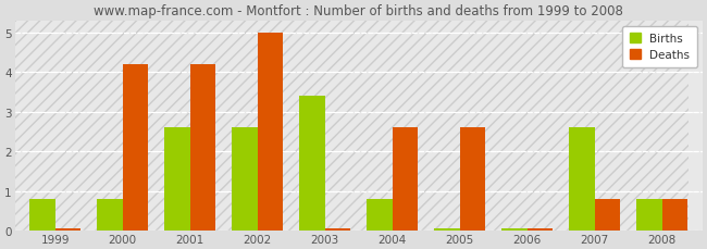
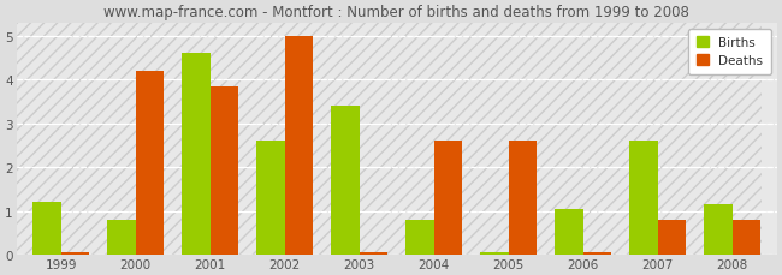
Births/1999: 0.80 -> 1.20
Births/2001: 2.60 -> 4.60
Deaths/2001: 4.20 -> 3.85
Births/2006: 0.05 -> 1.05
Births/2008: 0.80 -> 1.15
